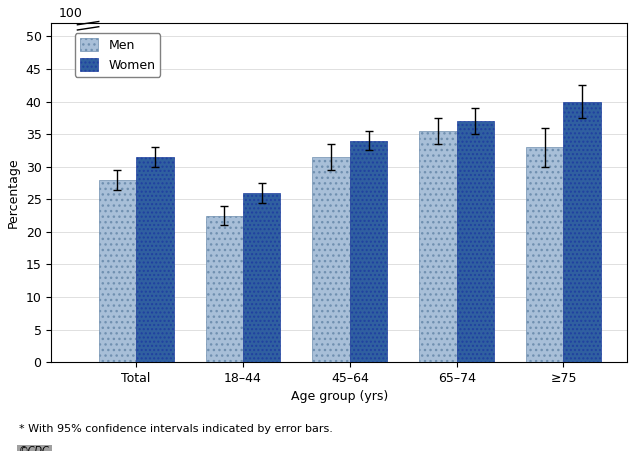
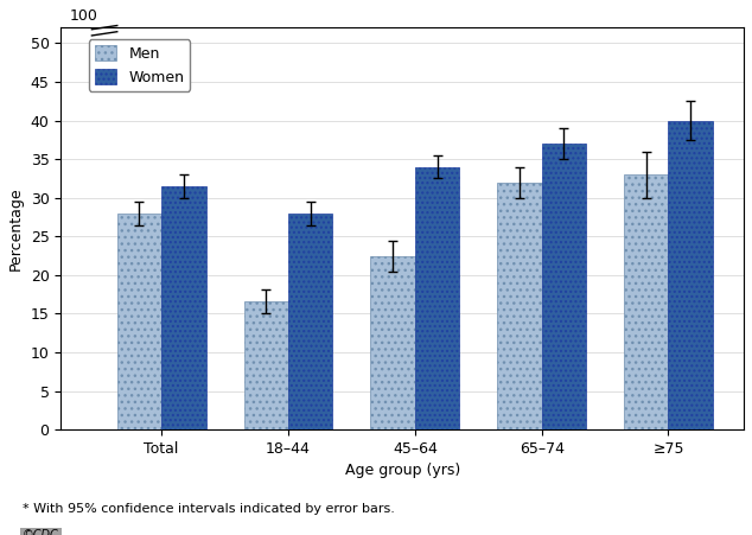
Men/18–44: 22.5 -> 16.6
Women/18–44: 26.0 -> 28.0
Men/45–64: 31.5 -> 22.4
Men/65–74: 35.5 -> 32.0
